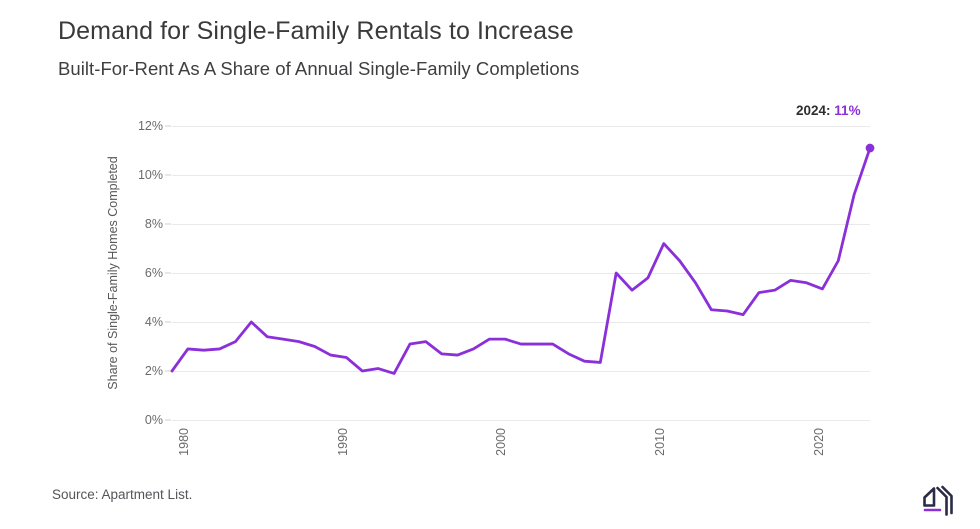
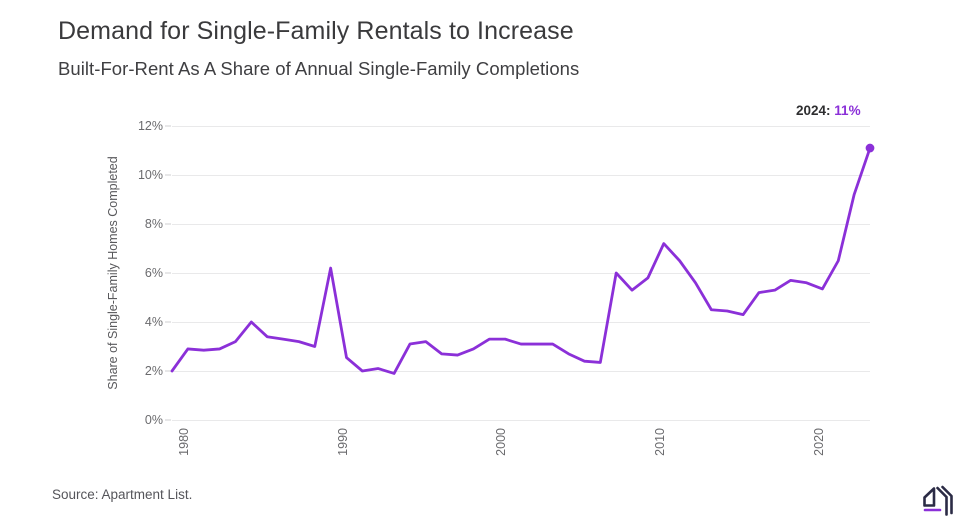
1990: 2.6% -> 6.2%
